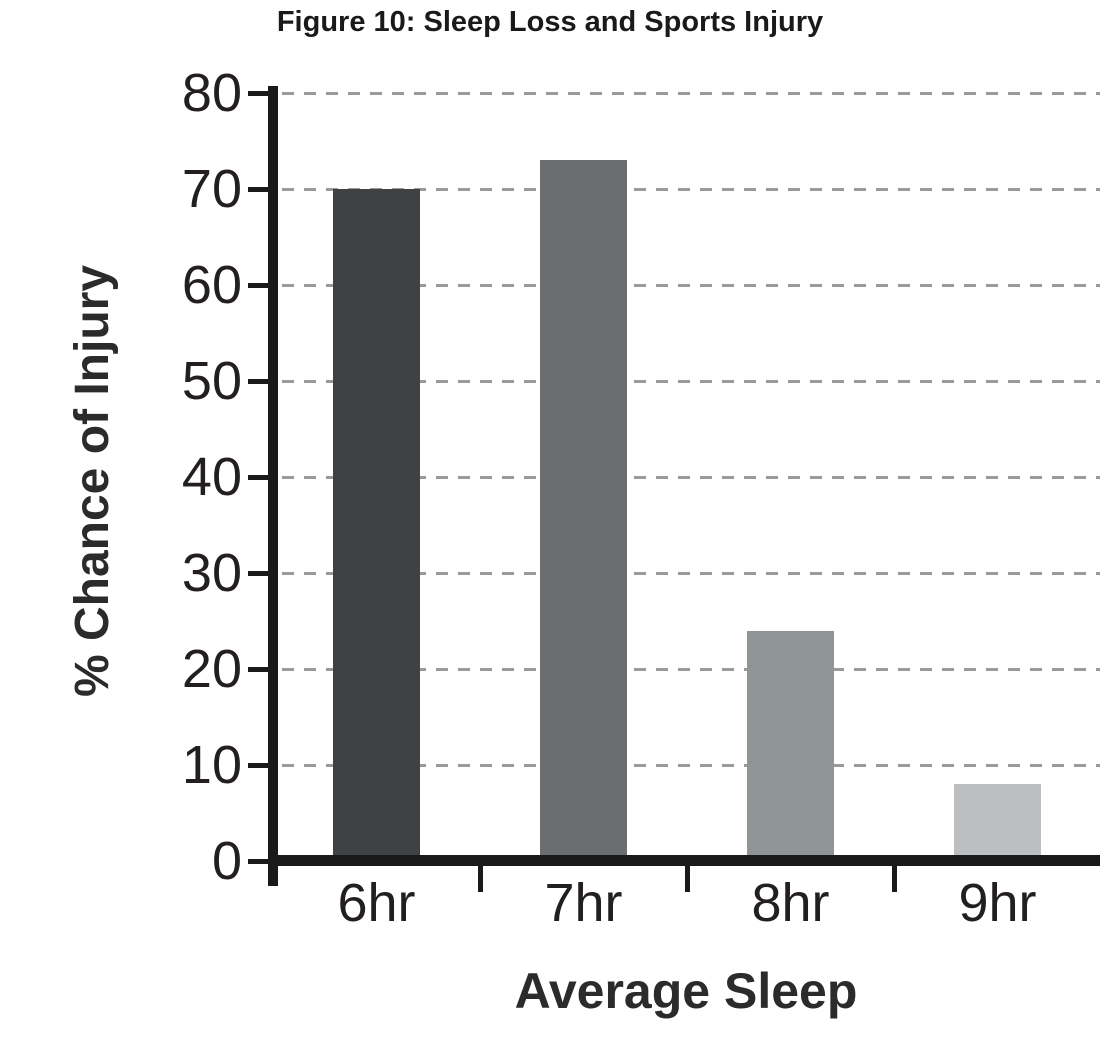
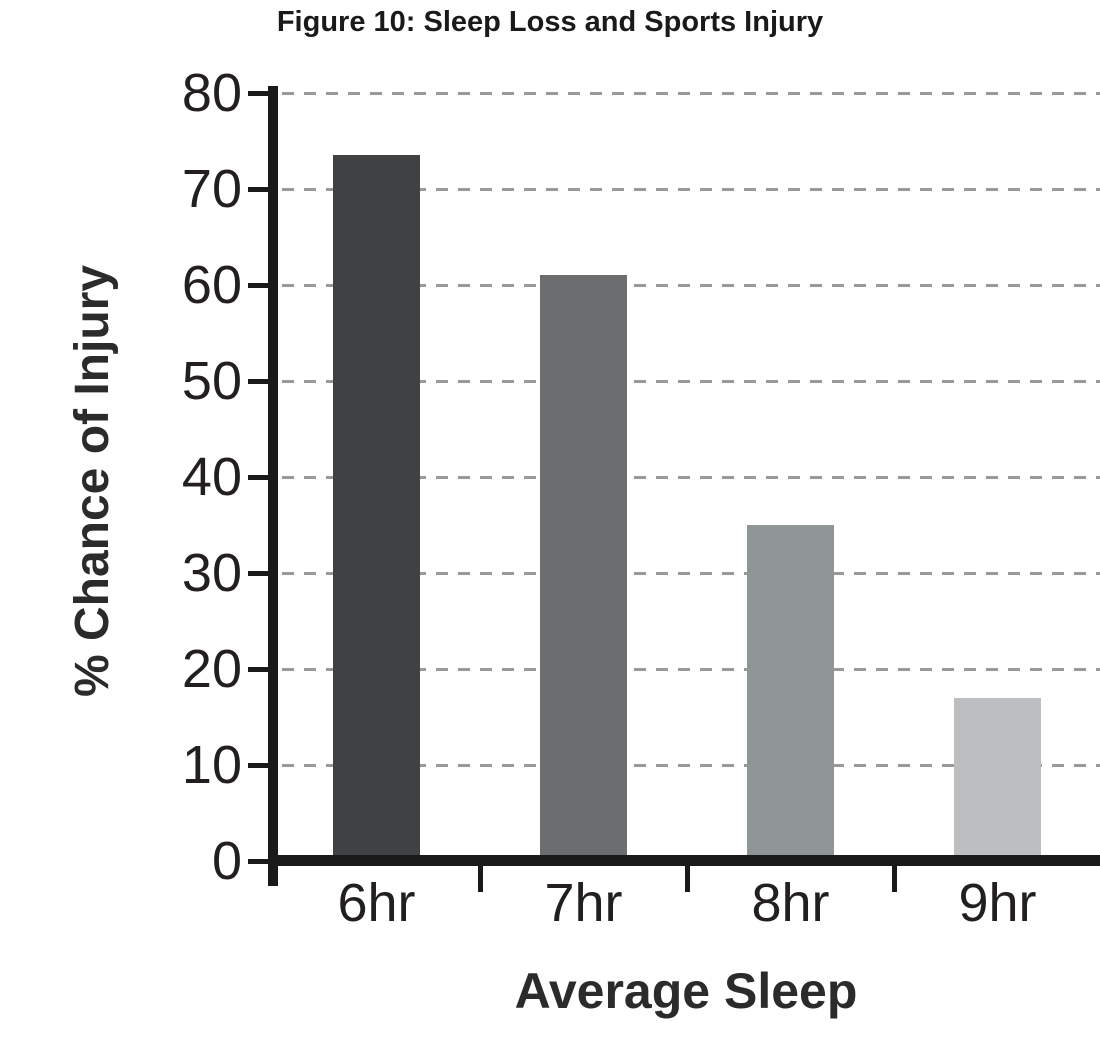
6hr: 70 -> 74
7hr: 73 -> 61
8hr: 24 -> 35
9hr: 8 -> 17
